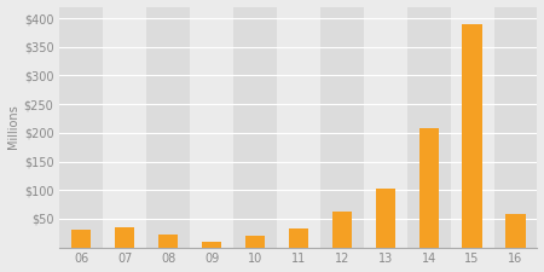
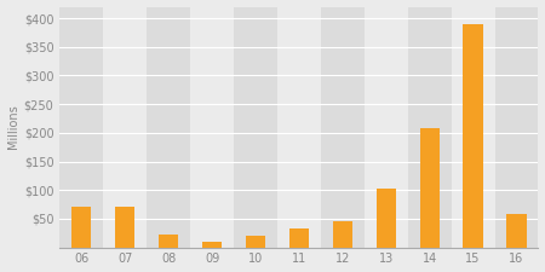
06: $30 -> $70
07: $35 -> $70
12: $63 -> $45
